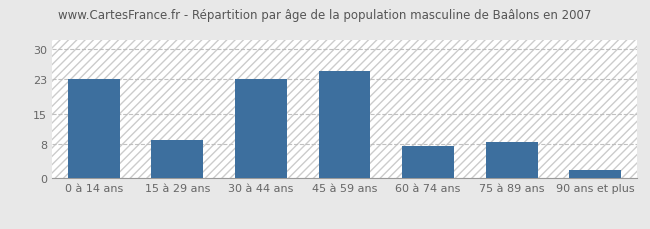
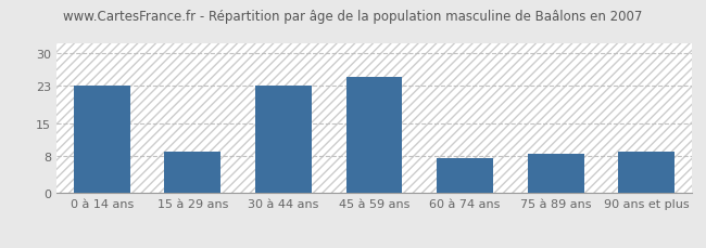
90 ans et plus: 2.0 -> 9.0
